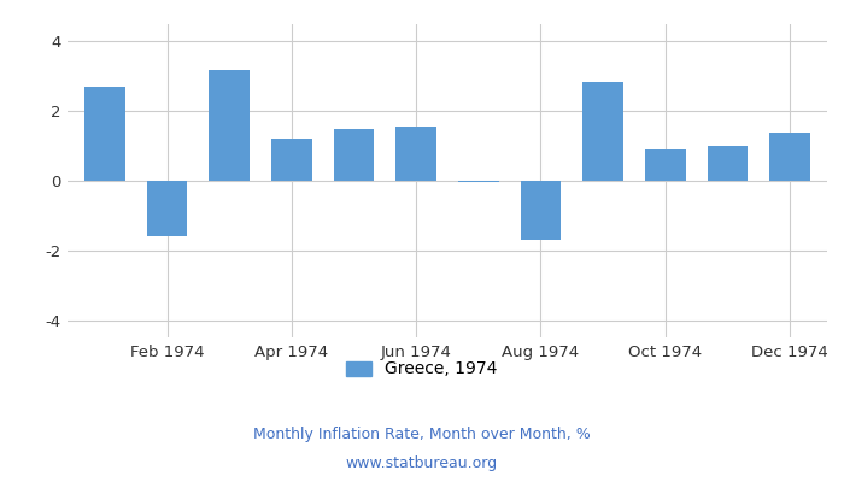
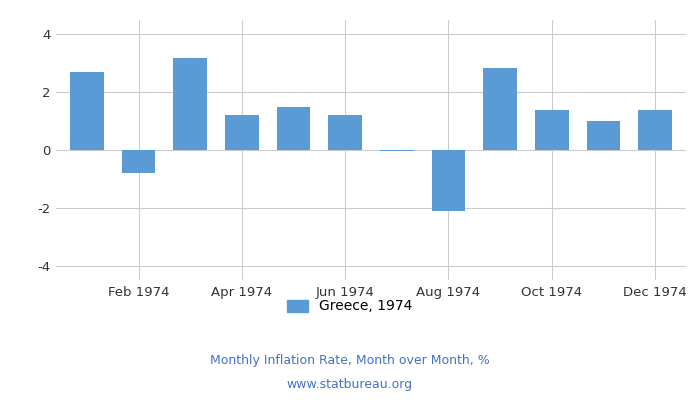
Feb 1974: -1.60 -> -0.80
Jun 1974: 1.55 -> 1.20
Aug 1974: -1.70 -> -2.10
Oct 1974: 0.90 -> 1.40
